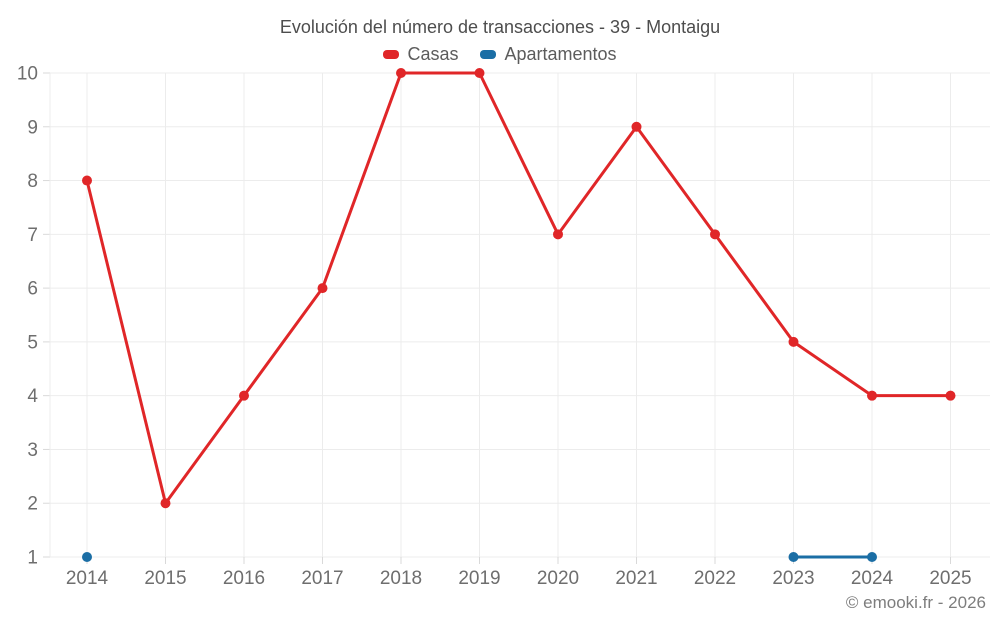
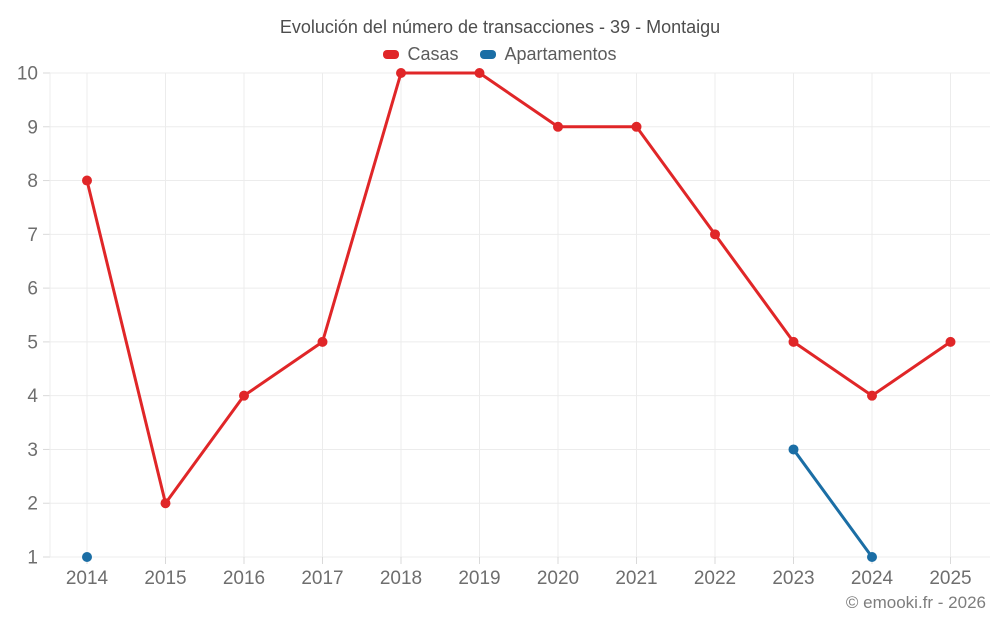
Casas/2017: 6 -> 5
Casas/2020: 7 -> 9
Apartamentos/2023: 1 -> 3
Casas/2025: 4 -> 5
